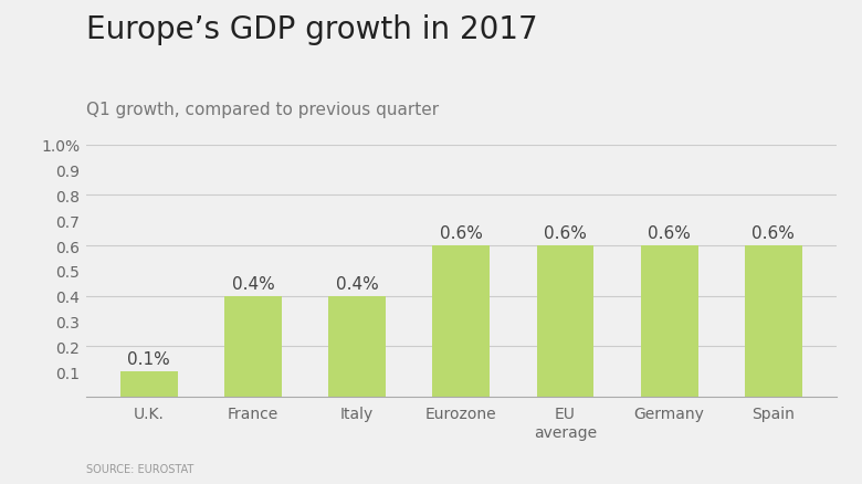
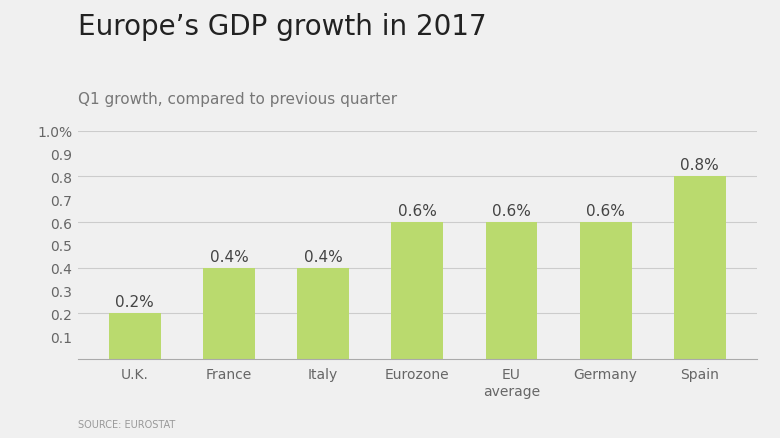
U.K.: 0.1% -> 0.2%
Spain: 0.6% -> 0.8%
